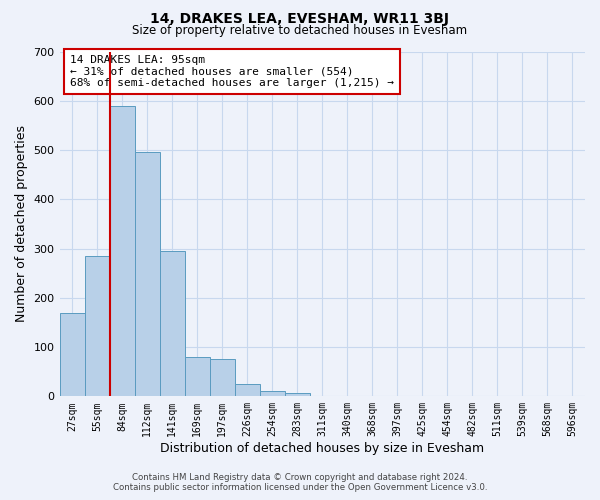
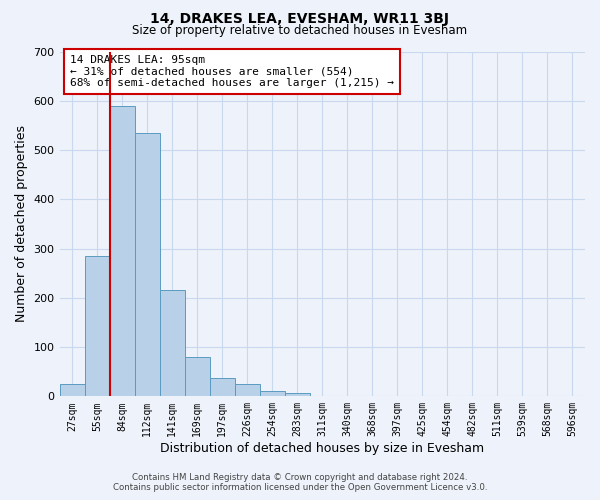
27sqm: 170 -> 25
112sqm: 495 -> 535
141sqm: 295 -> 215
197sqm: 75 -> 37
